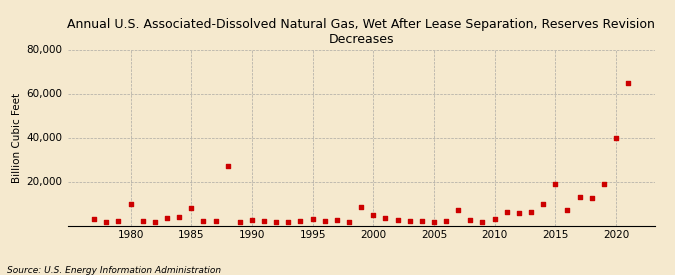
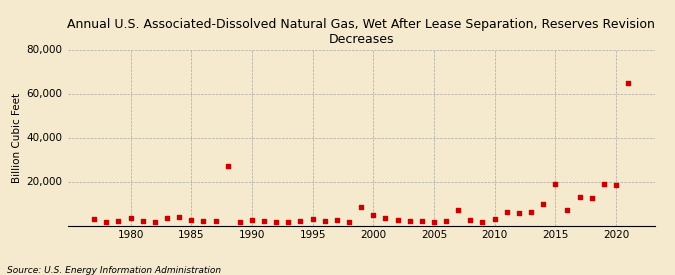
1980: 10,000 -> 3,500
1985: 8,000 -> 2,500
2020: 40,000 -> 18,500
